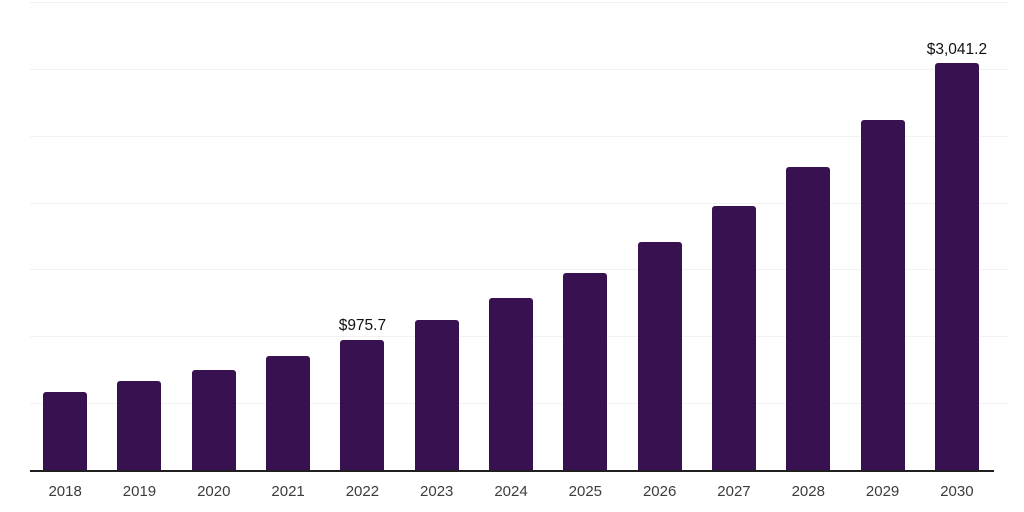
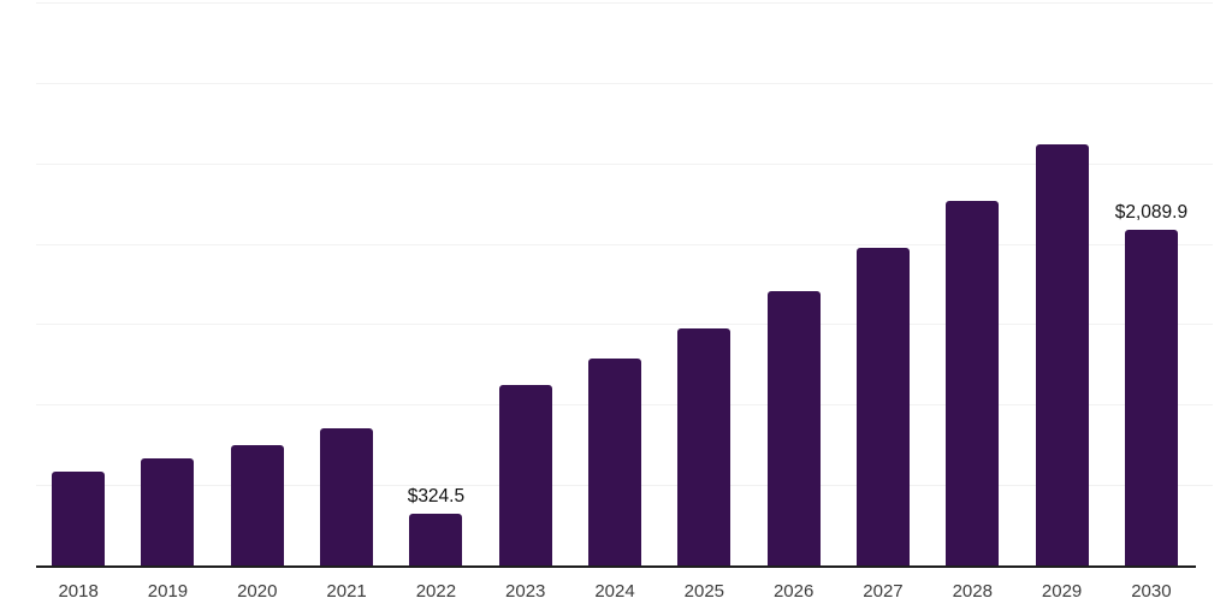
2022: $975.7 -> $324.5
2030: $3,041.2 -> $2,089.9
